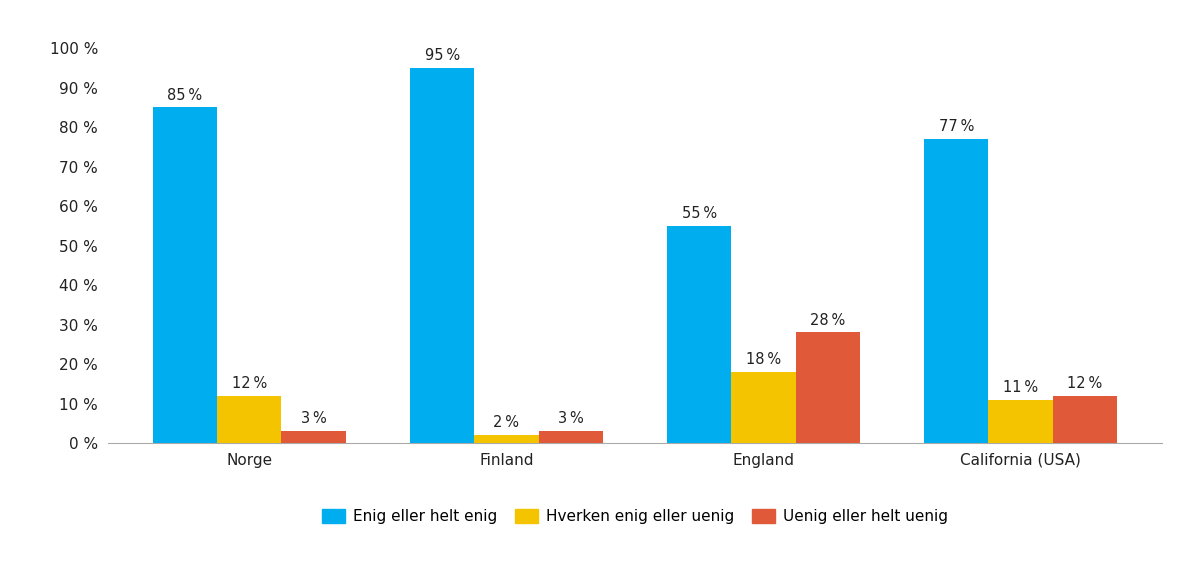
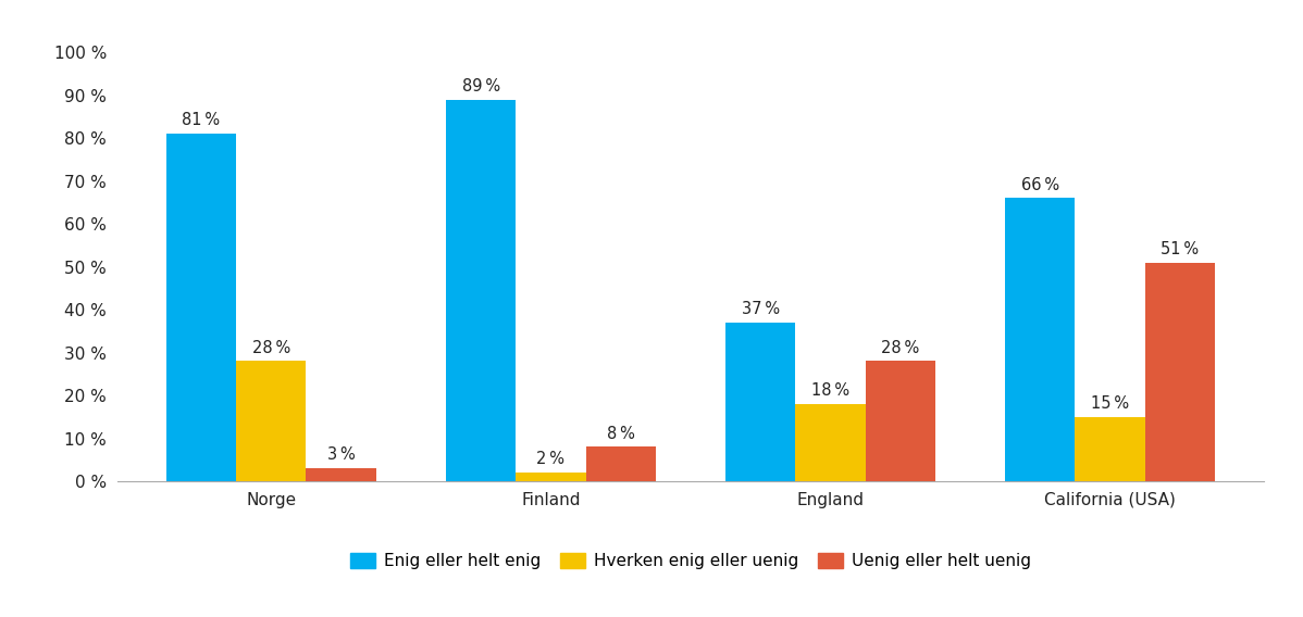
Enig eller helt enig/Norge: 85 -> 81
Hverken enig eller uenig/Norge: 12 -> 28
Enig eller helt enig/Finland: 95 -> 89
Uenig eller helt uenig/Finland: 3 -> 8
Enig eller helt enig/England: 55 -> 37
Enig eller helt enig/California (USA): 77 -> 66
Hverken enig eller uenig/California (USA): 11 -> 15
Uenig eller helt uenig/California (USA): 12 -> 51
